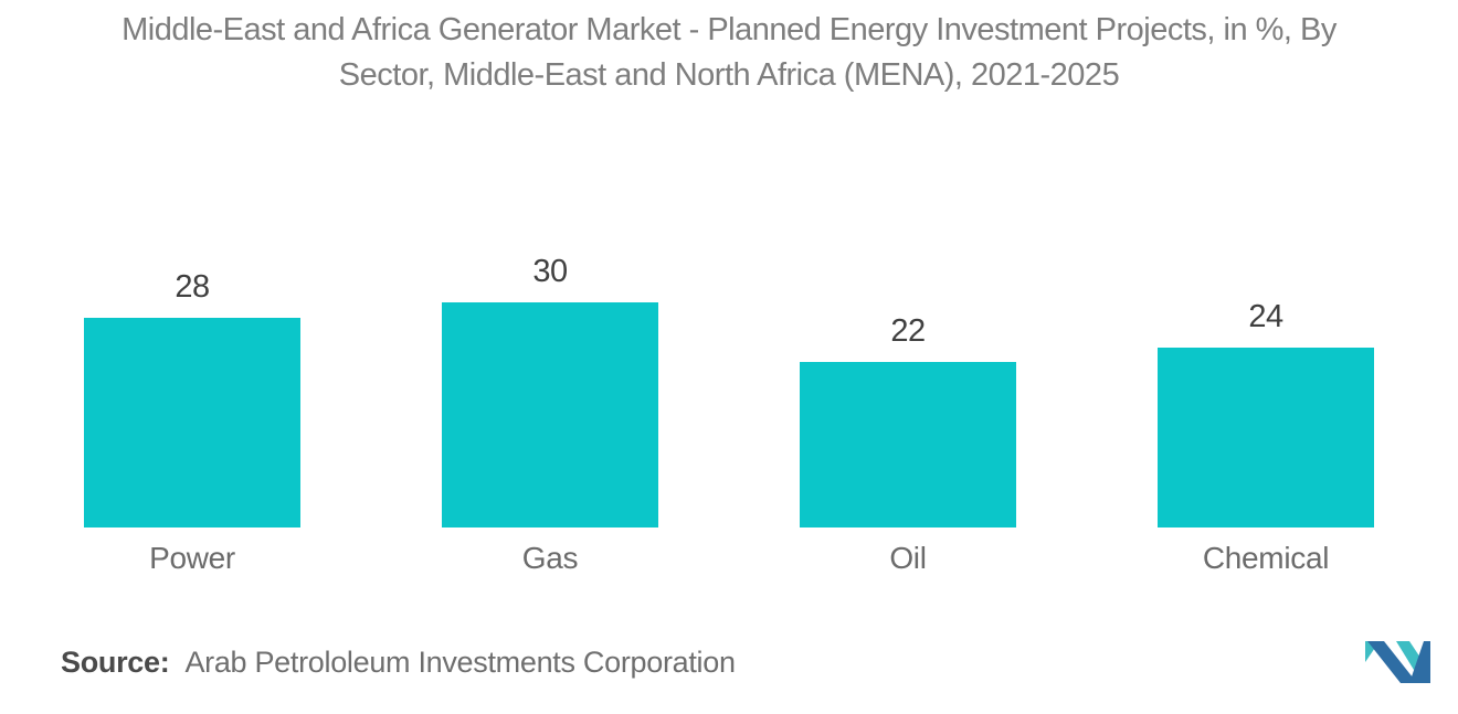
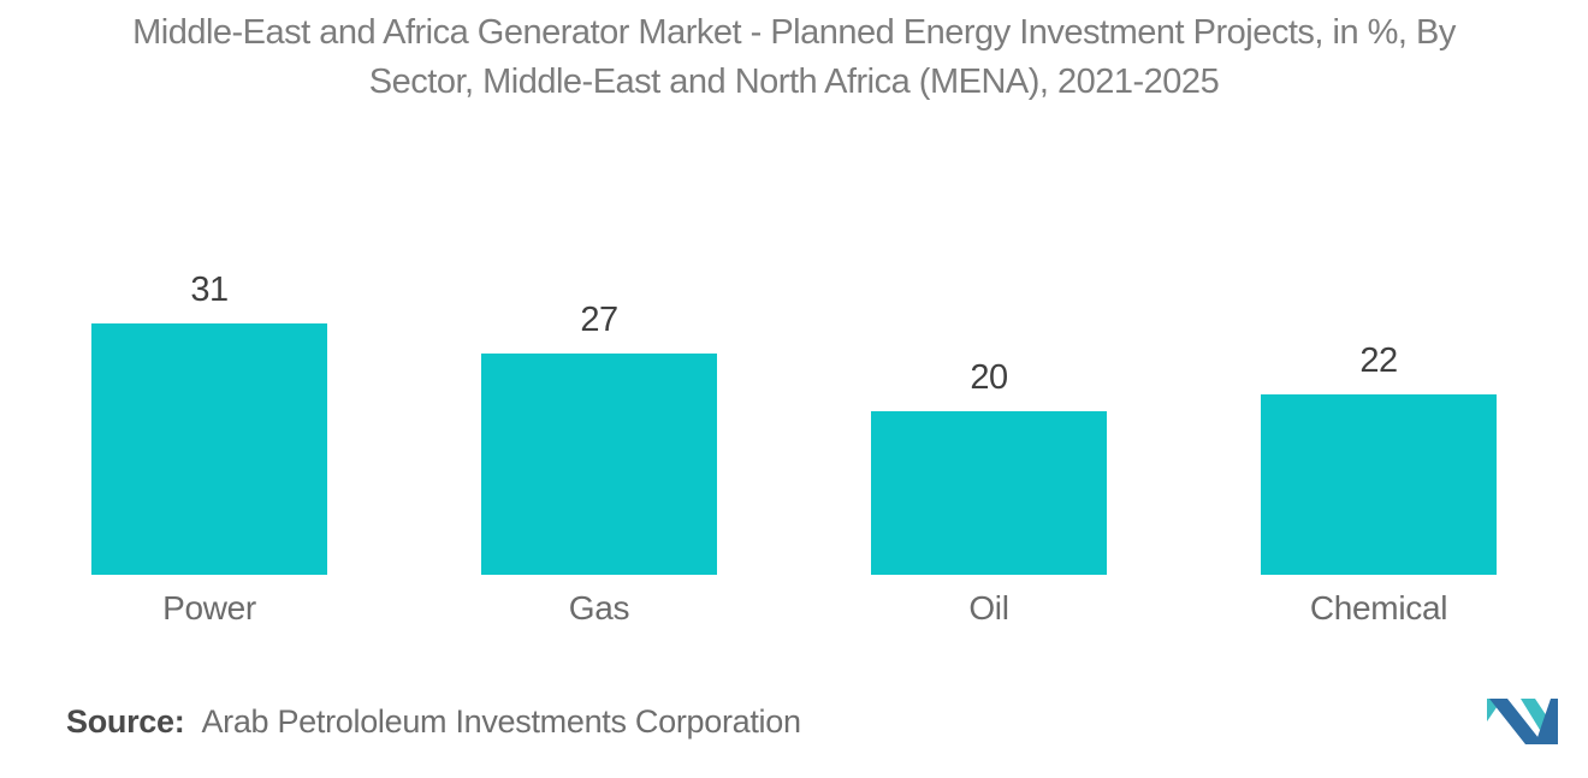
Power: 28 -> 31
Gas: 30 -> 27
Oil: 22 -> 20
Chemical: 24 -> 22
